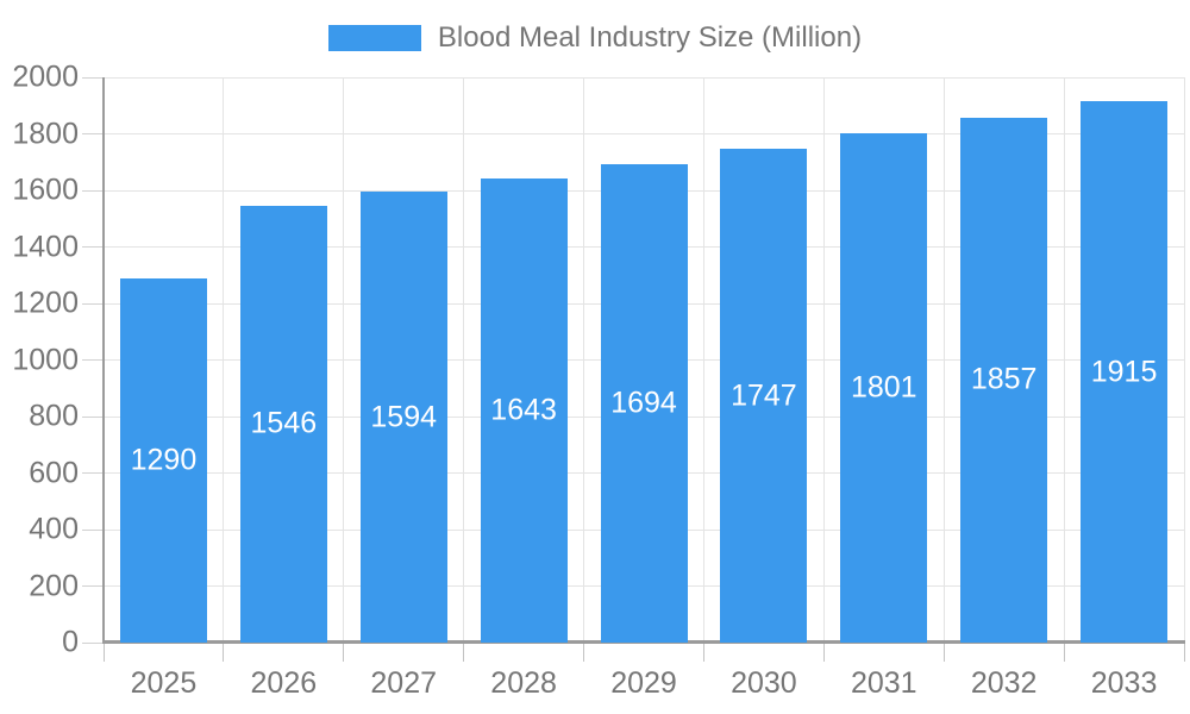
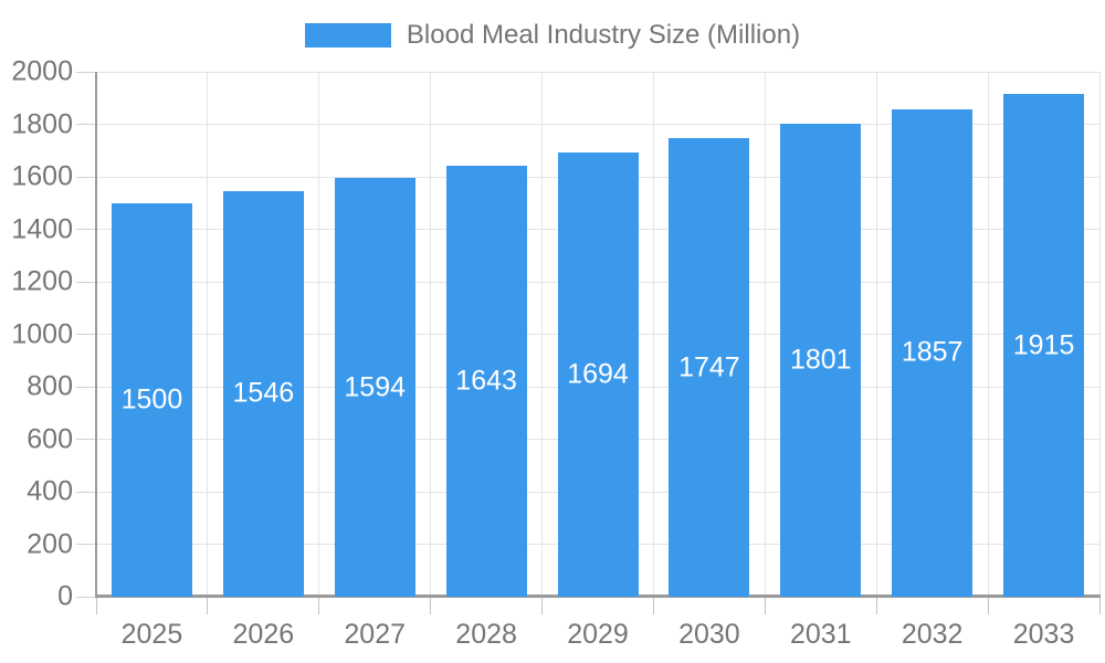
2025: 1290 -> 1500
